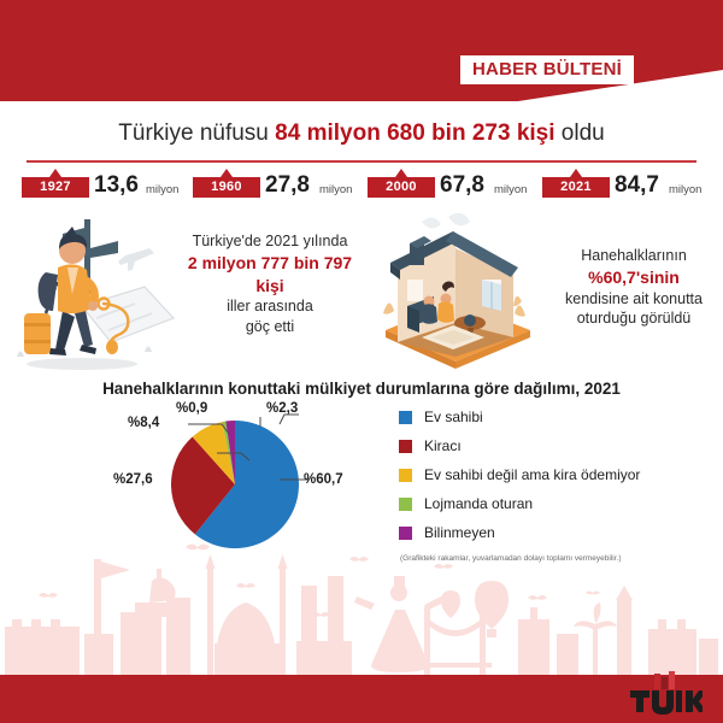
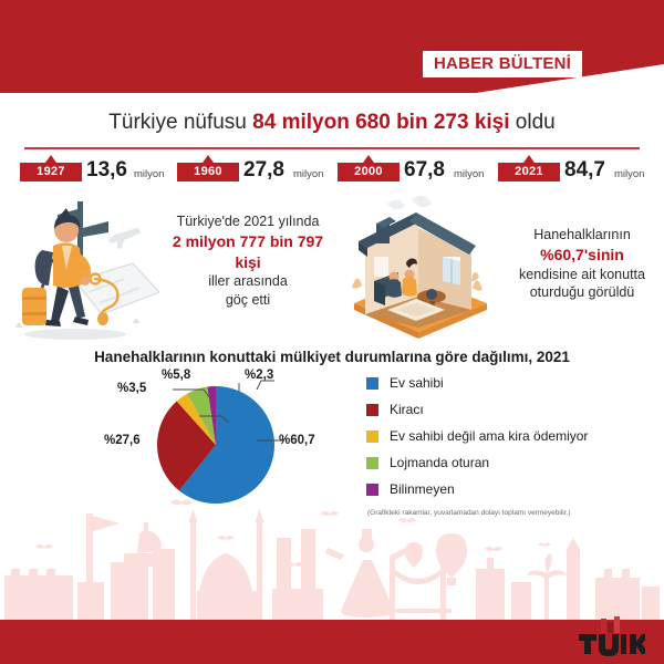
Ev sahibi değil ama kira ödemiyor: 8,4 -> 3,5
Lojmanda oturan: 0,9 -> 5,8
